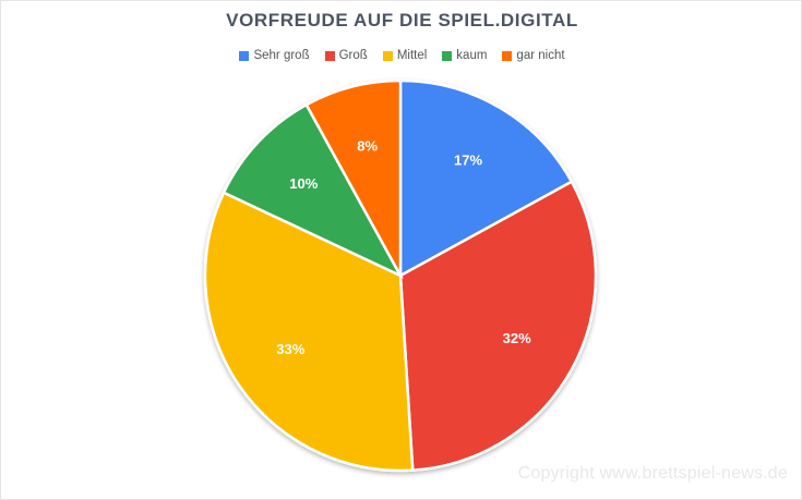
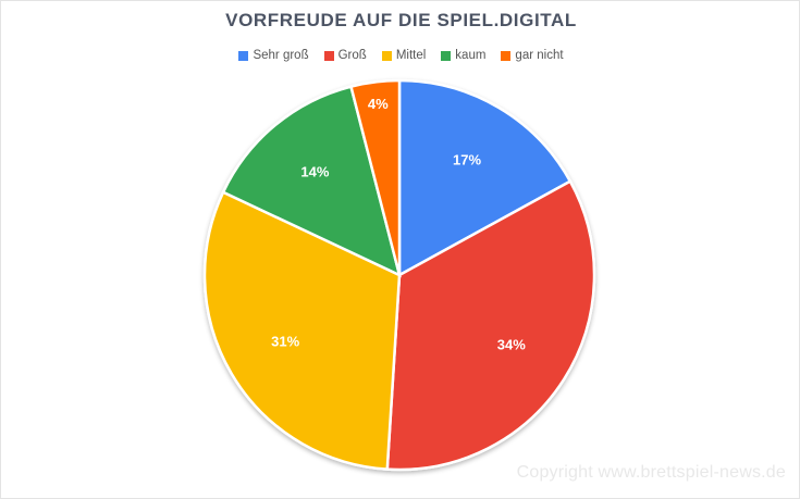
Groß: 32% -> 34%
Mittel: 33% -> 31%
kaum: 10% -> 14%
gar nicht: 8% -> 4%
